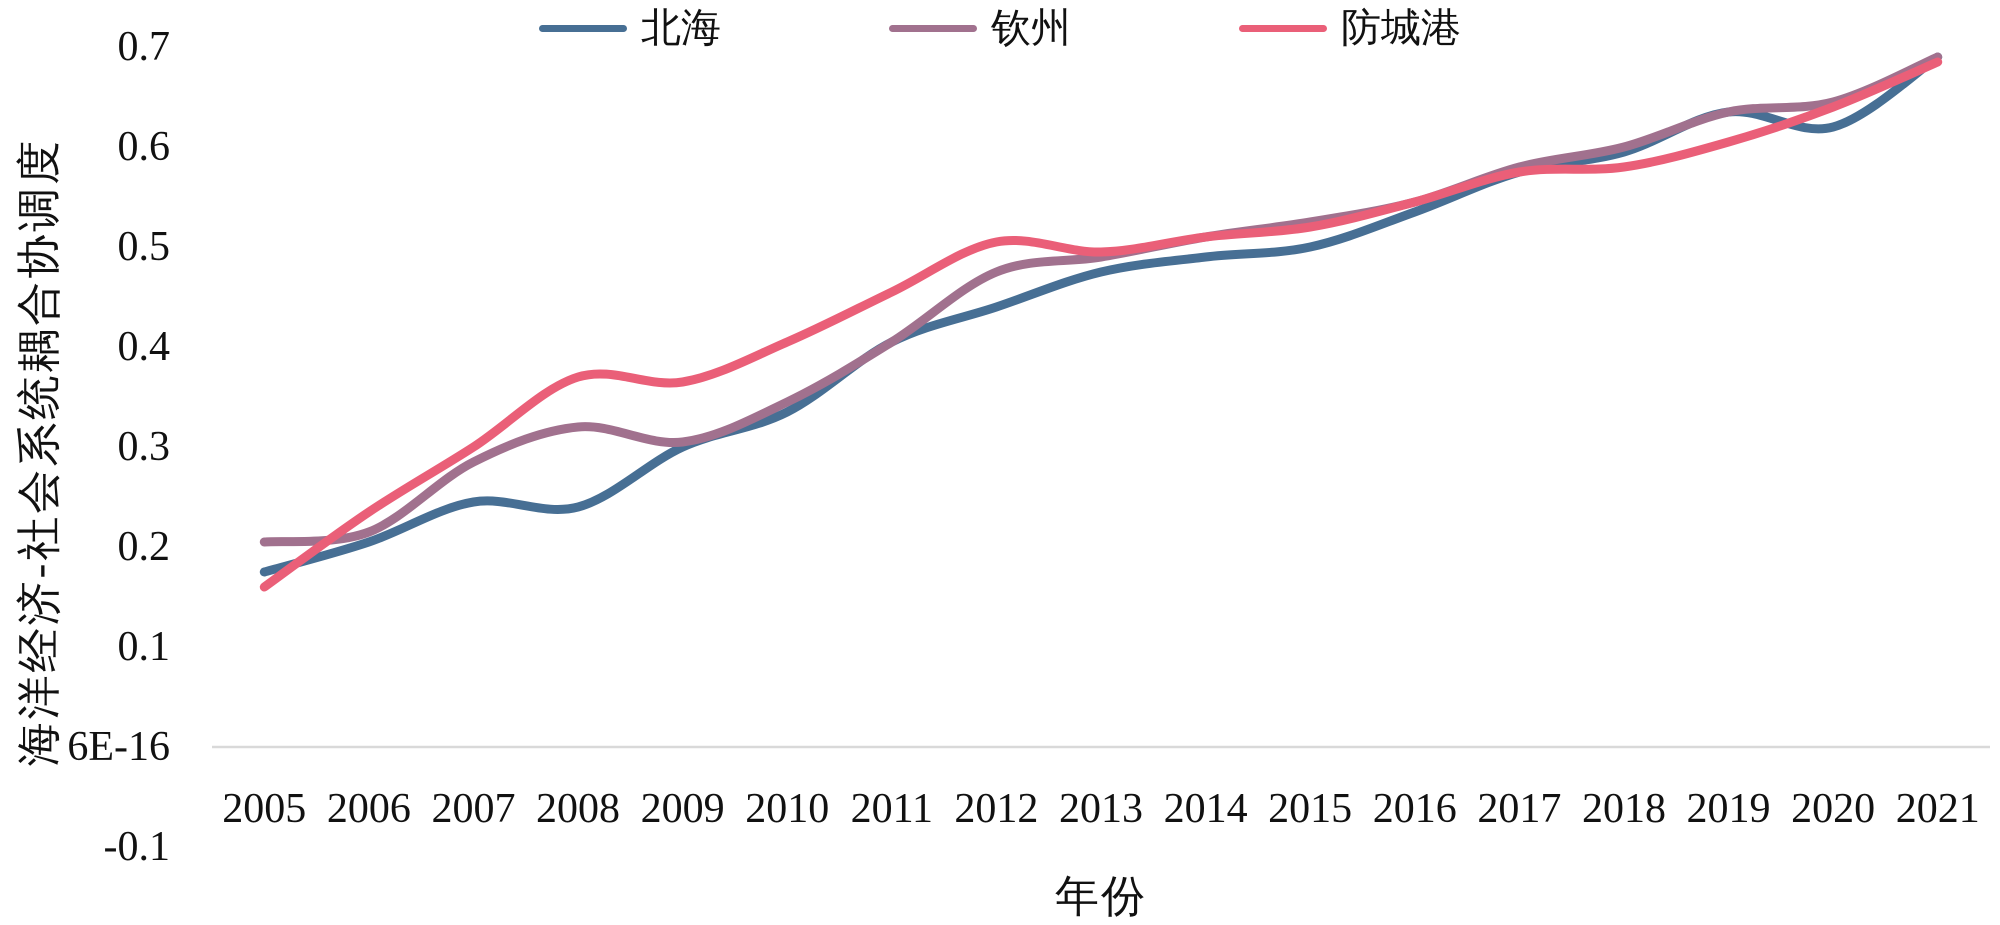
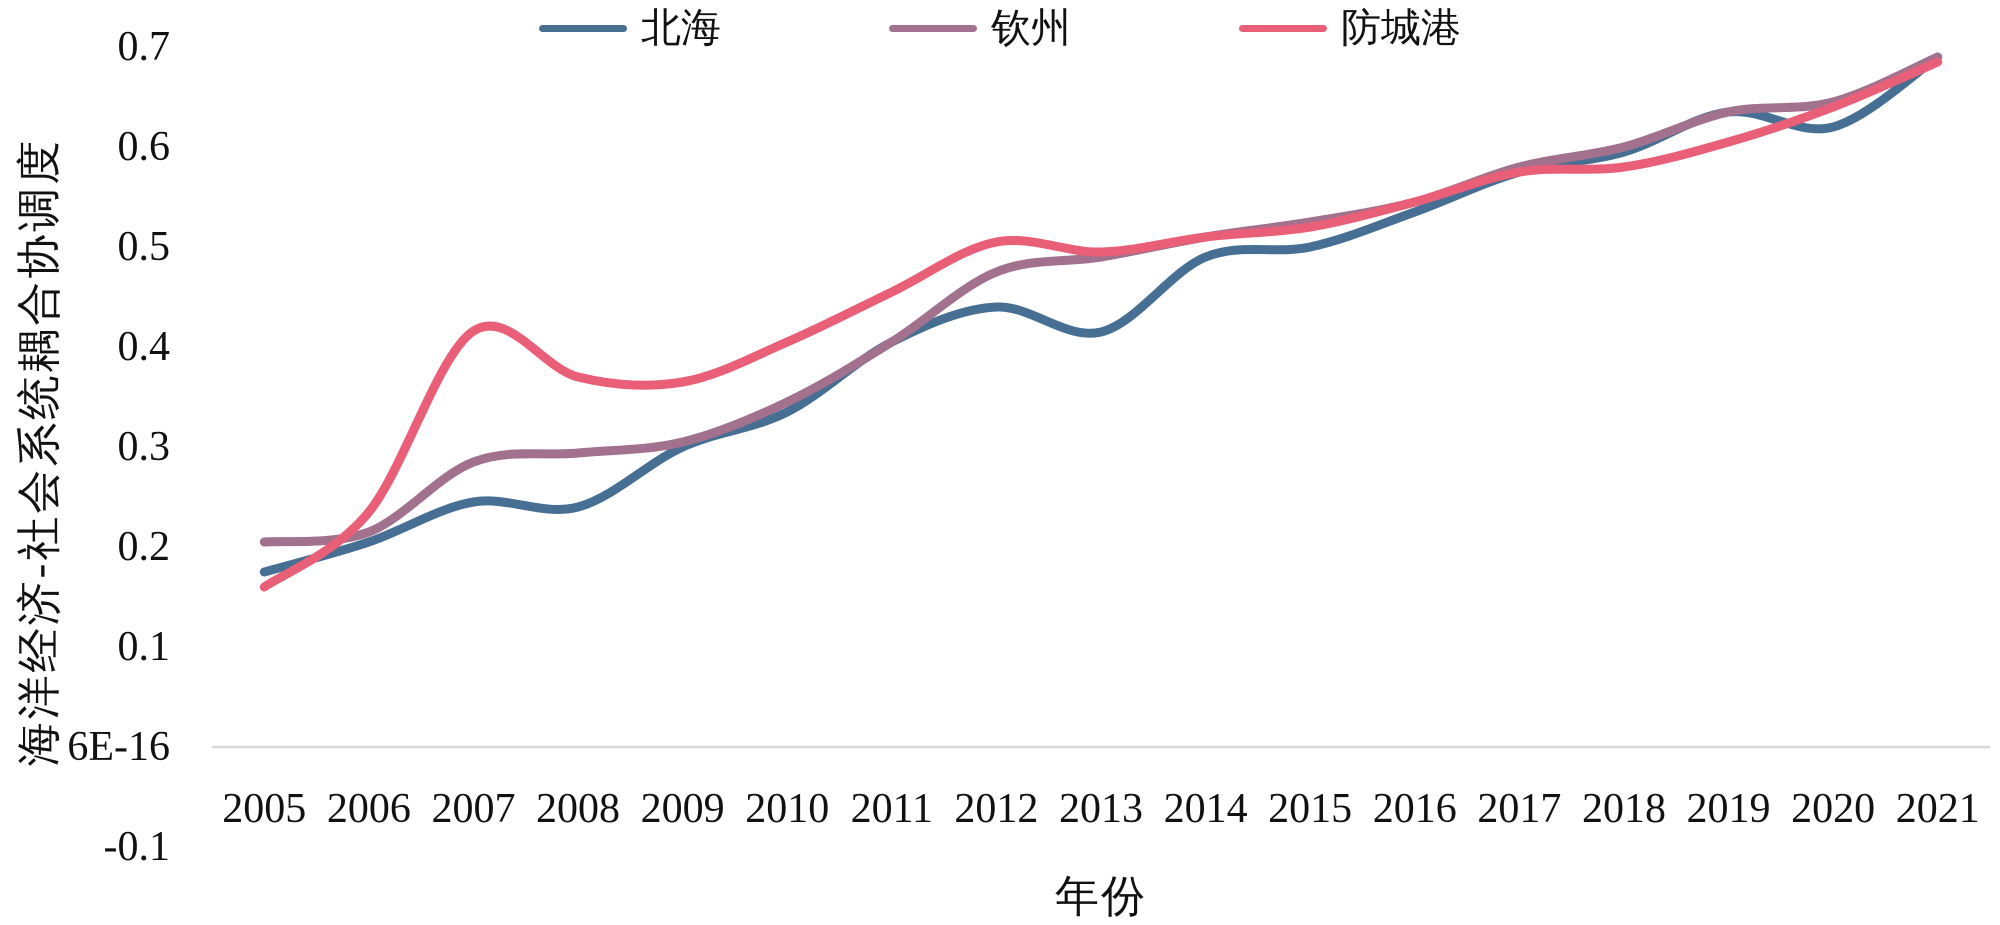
防城港/2007: 0.300 -> 0.416
钦州/2008: 0.320 -> 0.294
北海/2013: 0.475 -> 0.415
